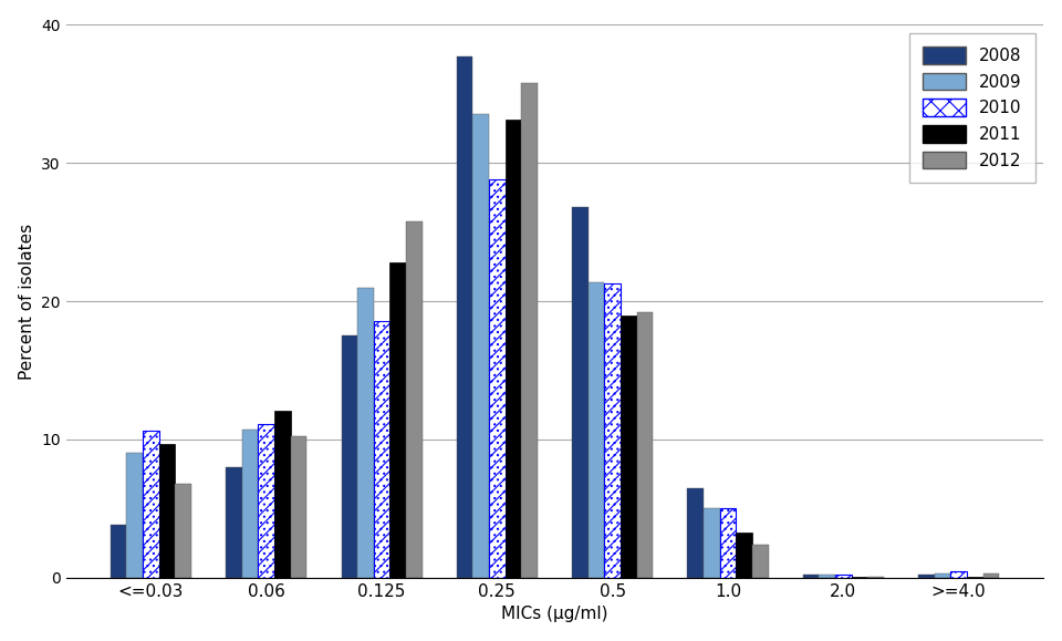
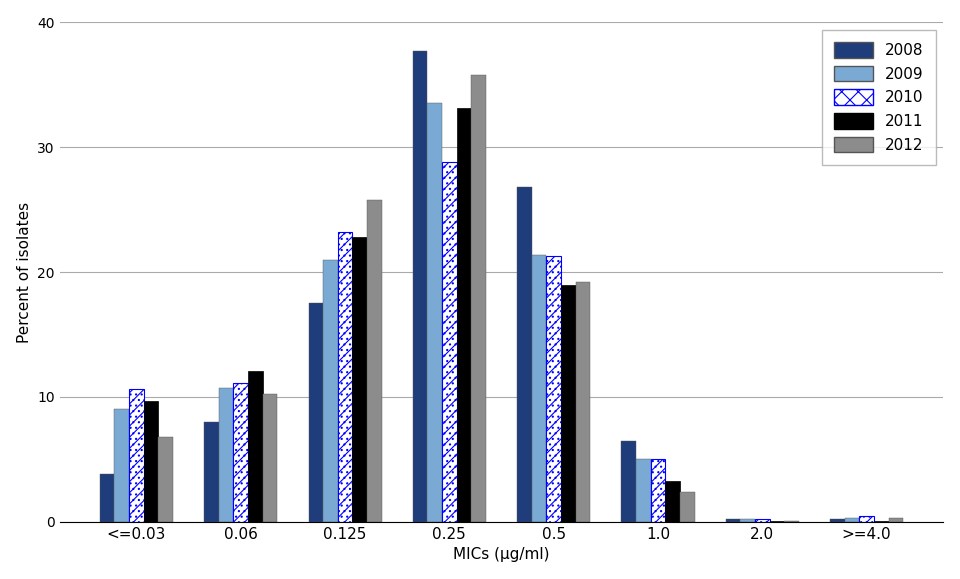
2010/0.125: 18.6 -> 23.2
